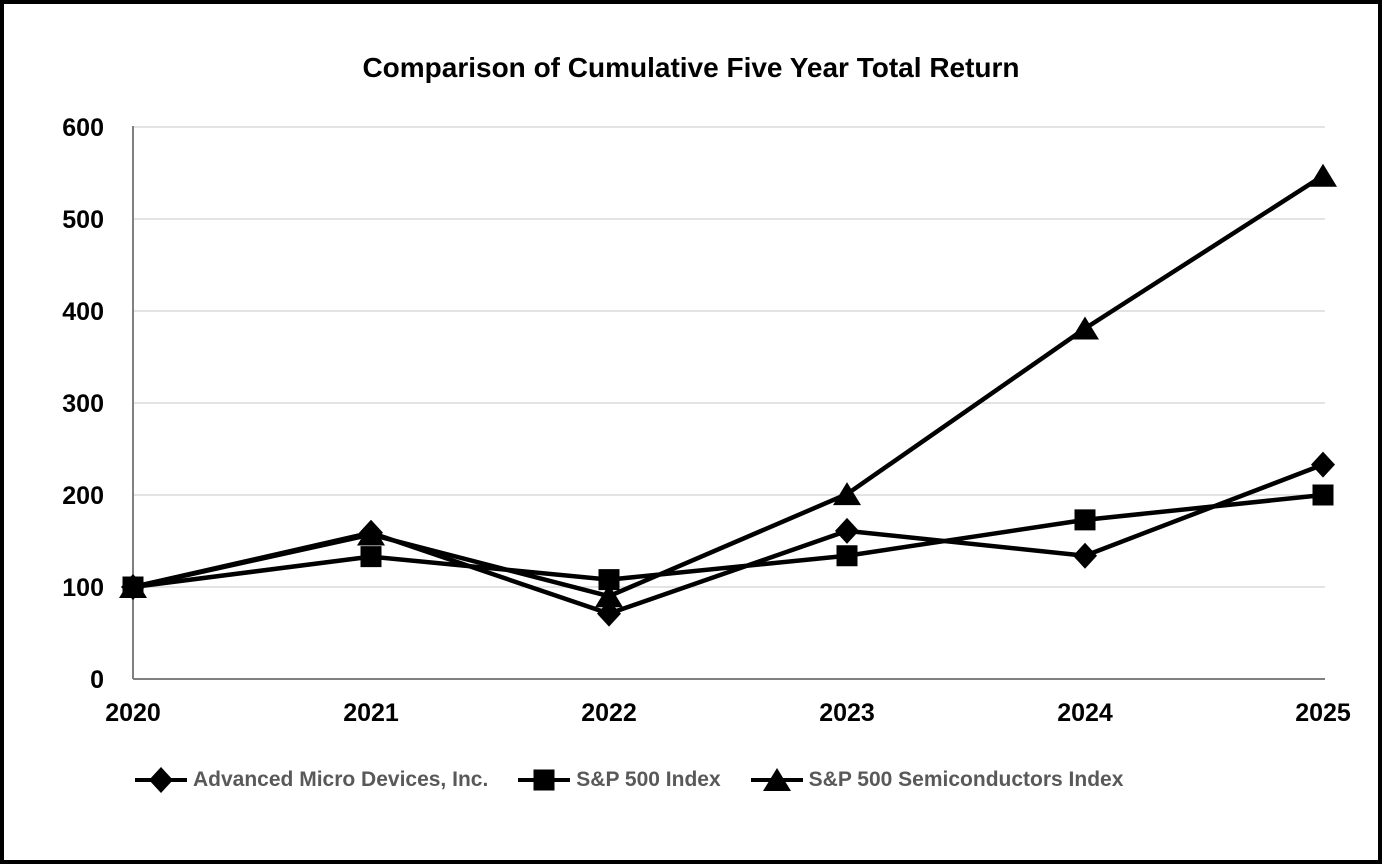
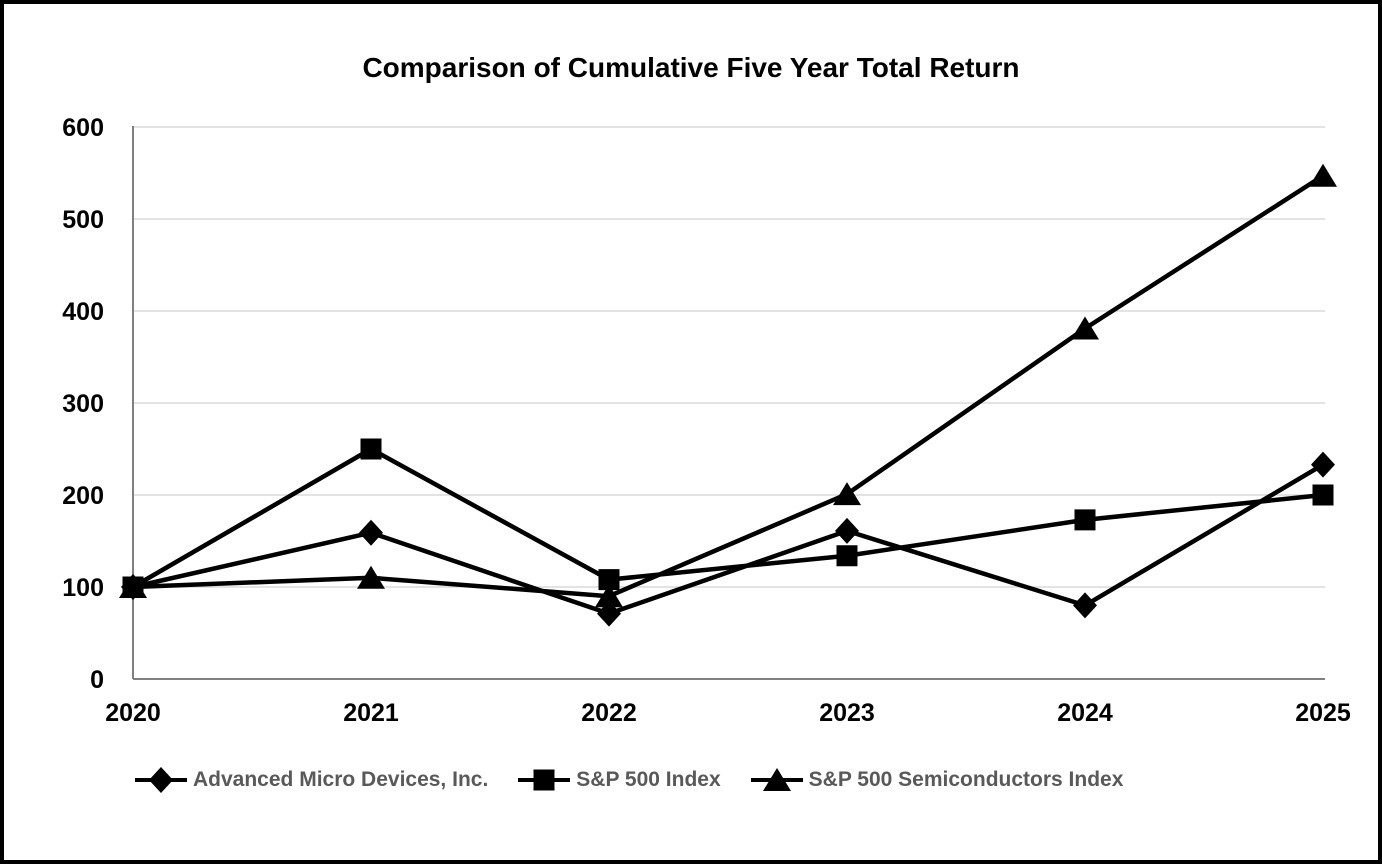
S&P 500 Index/2021: 130 -> 250
S&P 500 Semiconductors Index/2021: 160 -> 110
Advanced Micro Devices, Inc./2024: 130 -> 80
